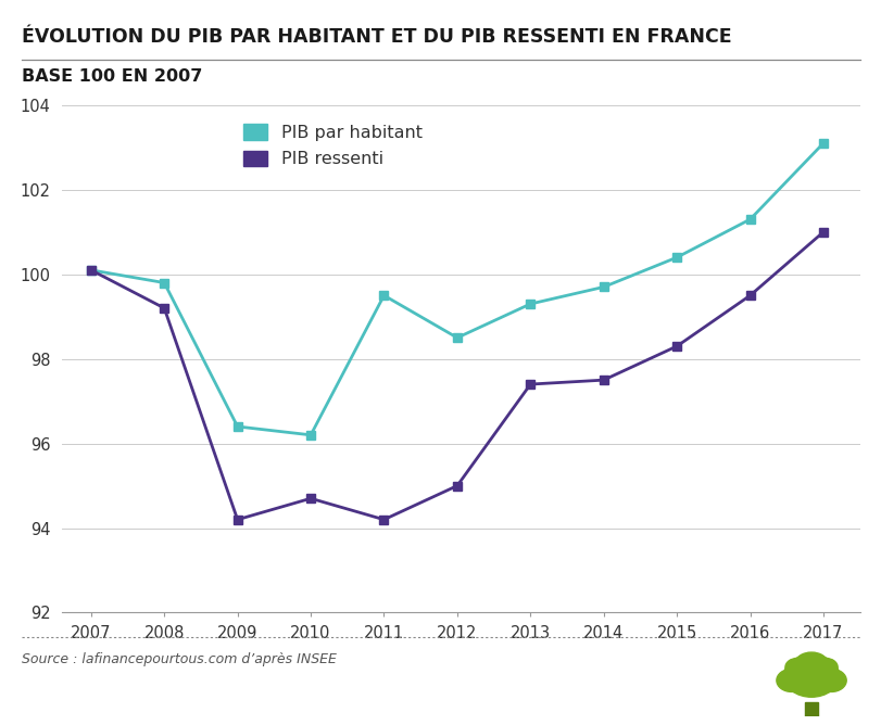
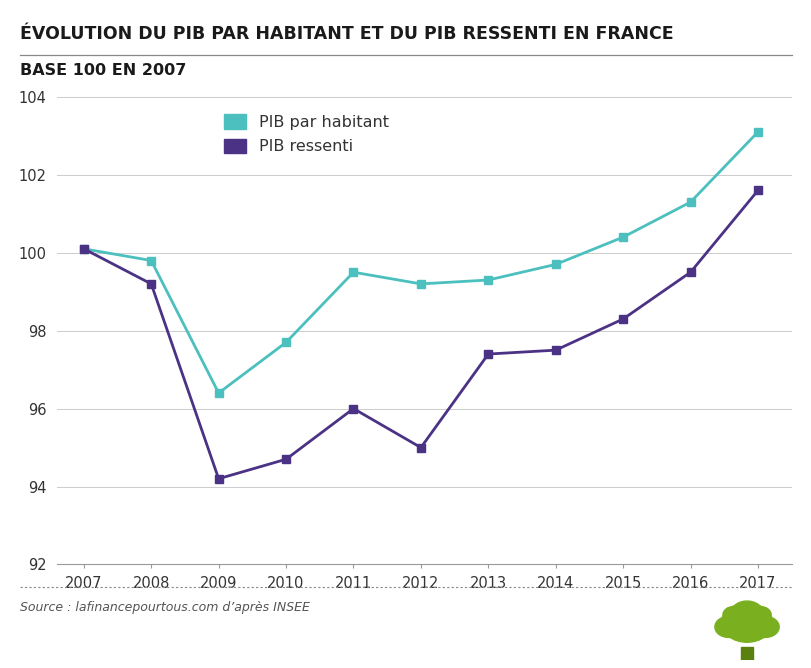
PIB par habitant/2010: 96.2 -> 97.7
PIB ressenti/2011: 94.2 -> 96.0
PIB par habitant/2012: 98.5 -> 99.2
PIB ressenti/2017: 101.0 -> 101.6
